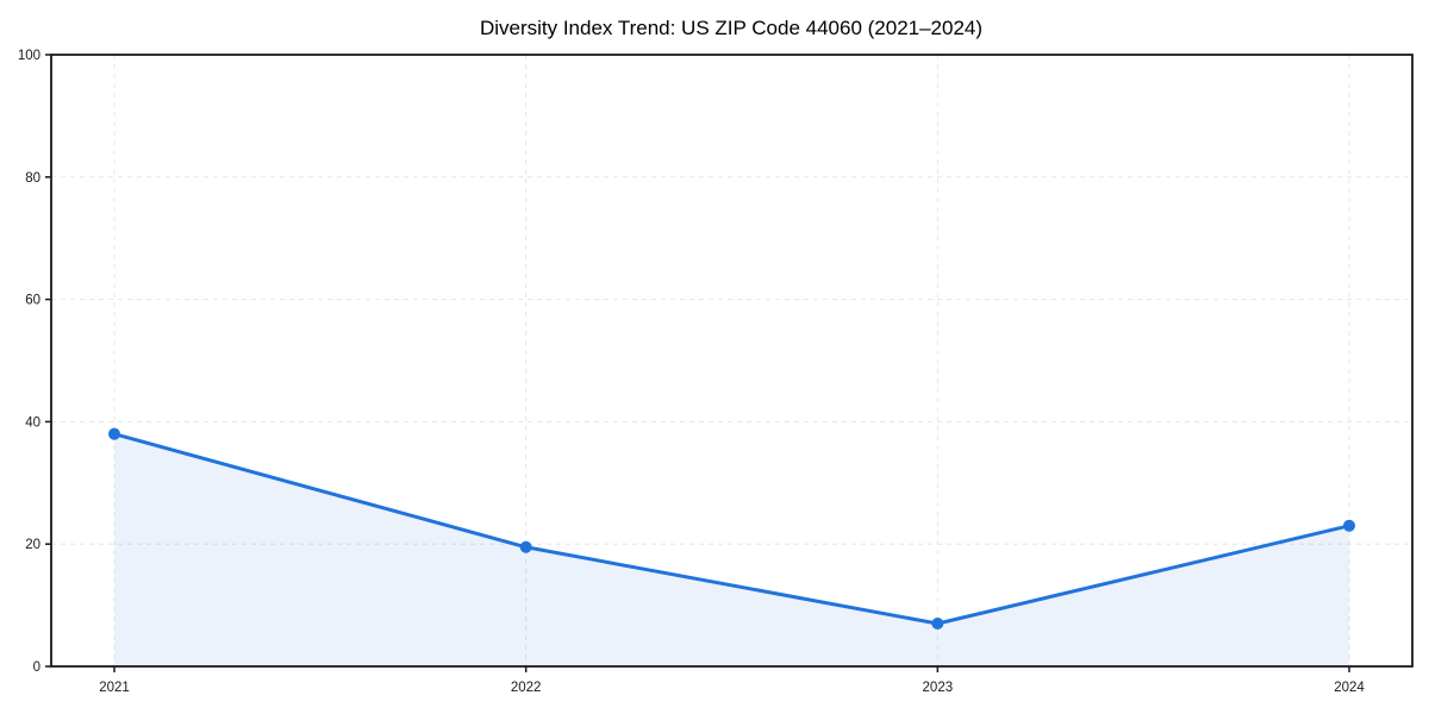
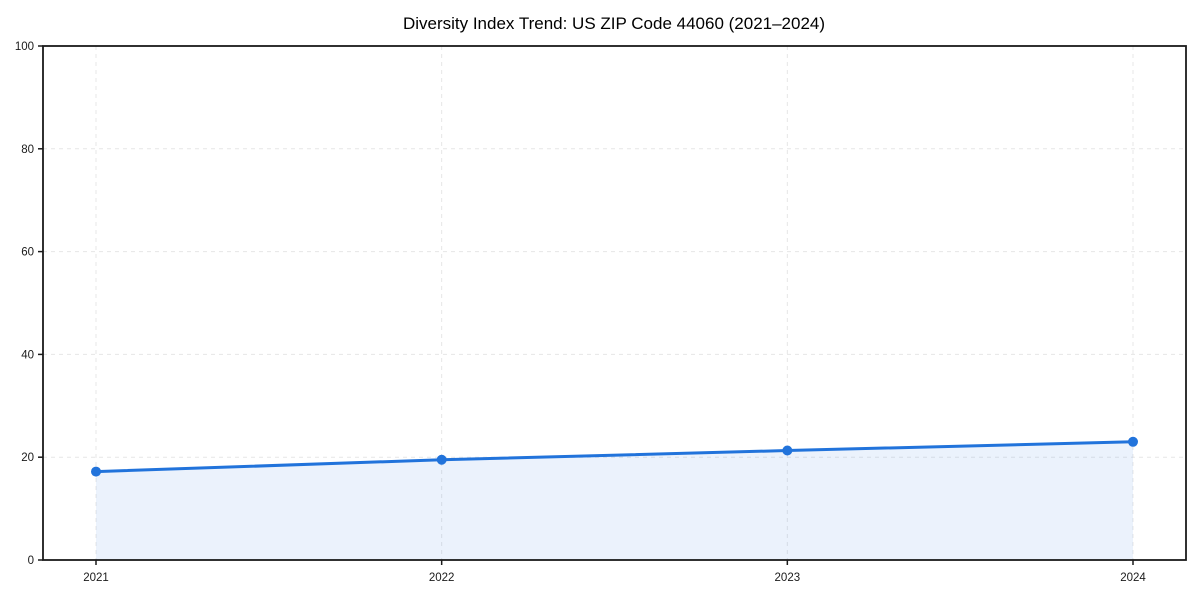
2021: 38 -> 17
2023: 7 -> 21
